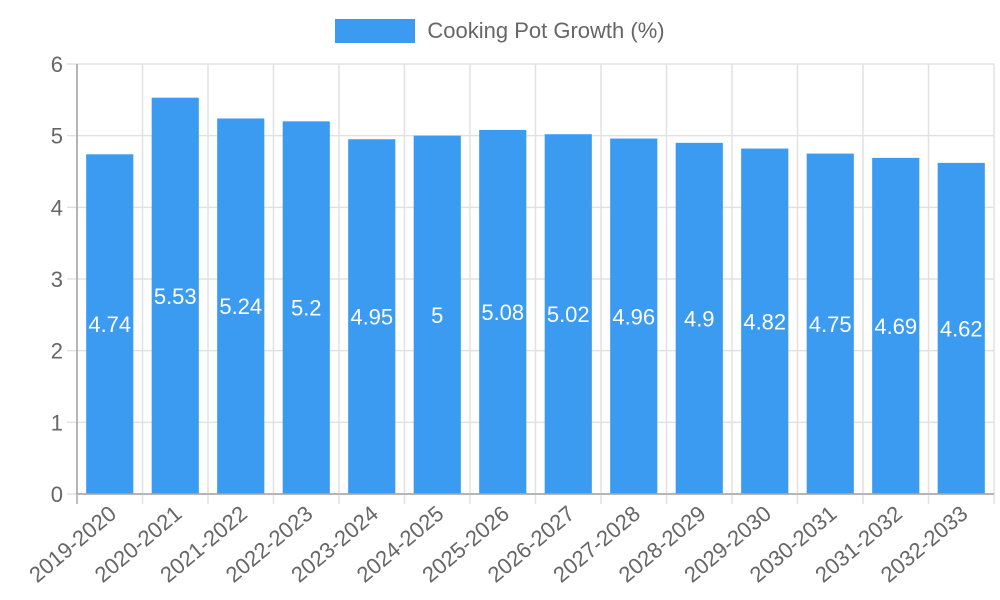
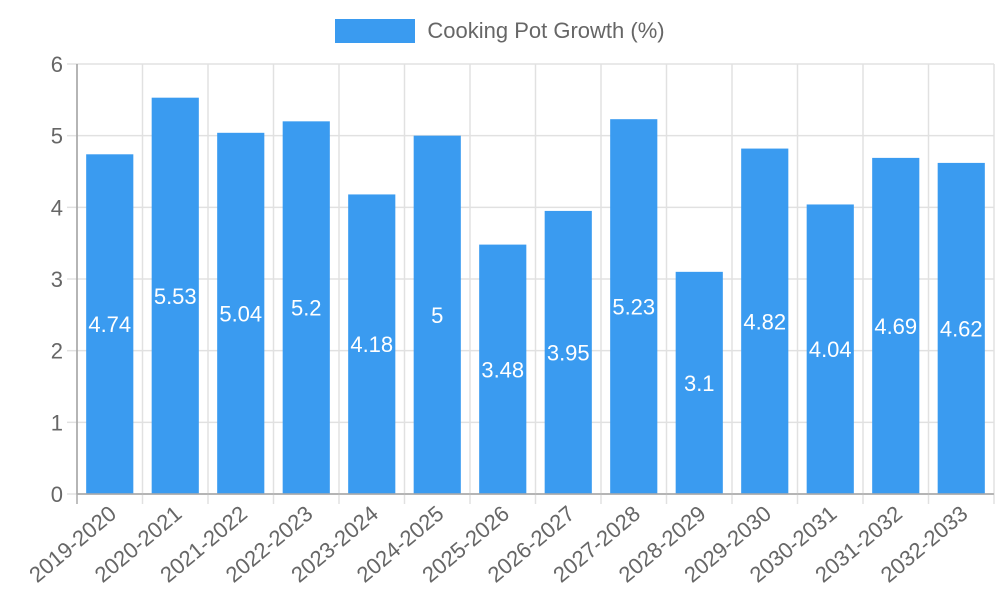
2021-2022: 5.24 -> 5.04
2023-2024: 4.95 -> 4.18
2025-2026: 5.08 -> 3.48
2026-2027: 5.02 -> 3.95
2027-2028: 4.96 -> 5.23
2028-2029: 4.9 -> 3.1
2030-2031: 4.75 -> 4.04
